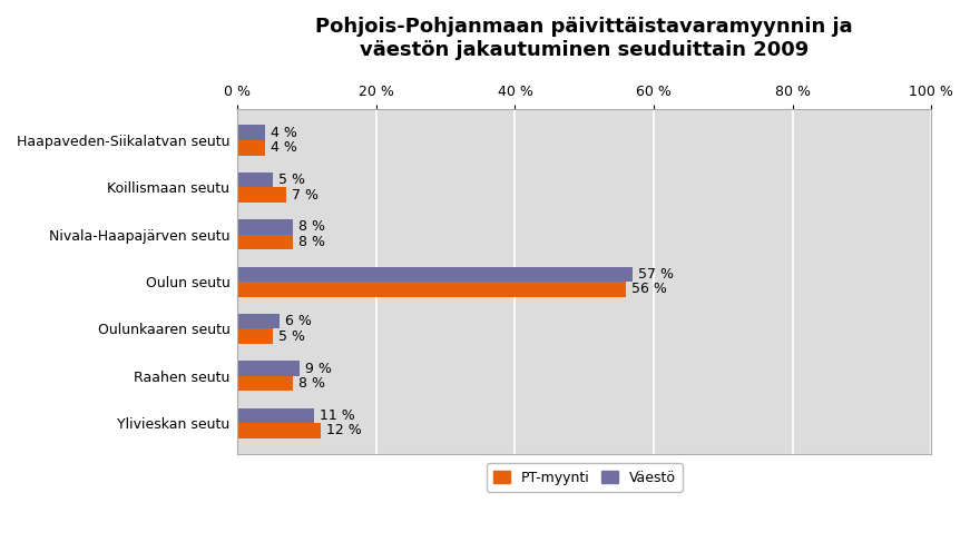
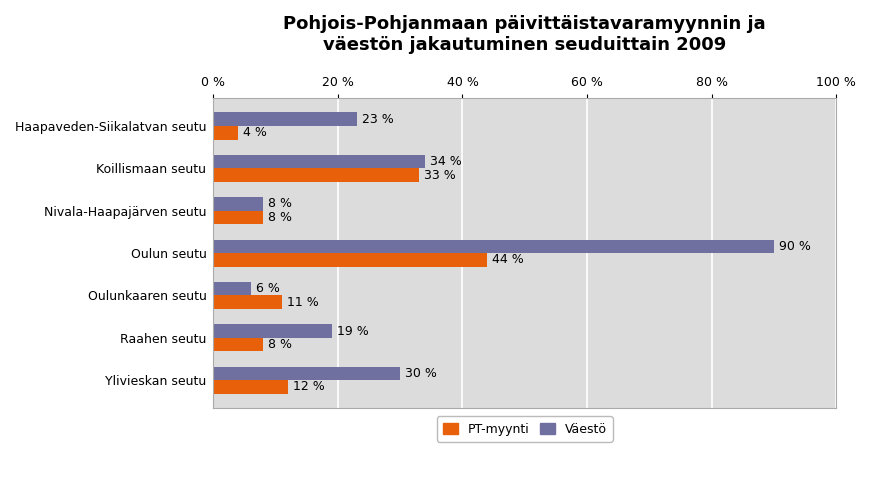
Väestö/Haapaveden-Siikalatvan seutu: 4 -> 23
Väestö/Koillismaan seutu: 5 -> 34
PT-myynti/Koillismaan seutu: 7 -> 33
Väestö/Oulun seutu: 57 -> 90
PT-myynti/Oulun seutu: 56 -> 44
PT-myynti/Oulunkaaren seutu: 5 -> 11
Väestö/Raahen seutu: 9 -> 19
Väestö/Ylivieskan seutu: 11 -> 30
